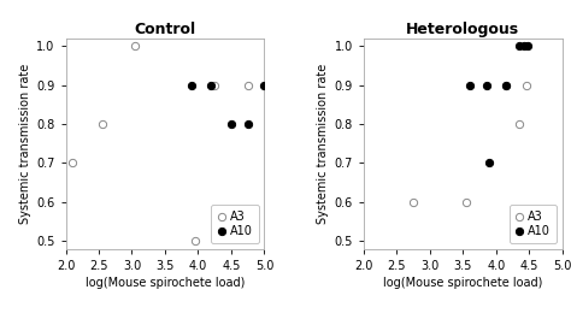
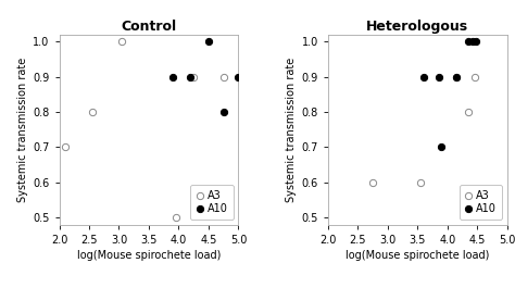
Control/A10/4.5: 0.8 -> 1.0
